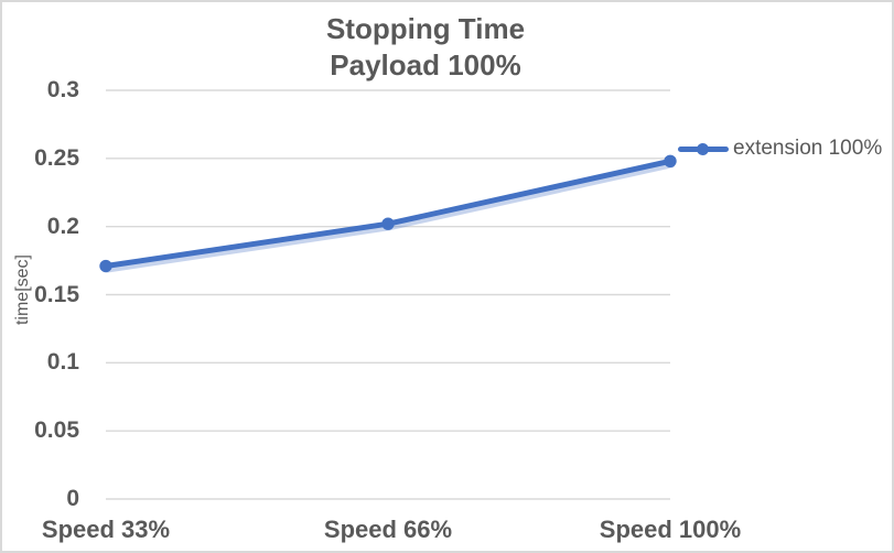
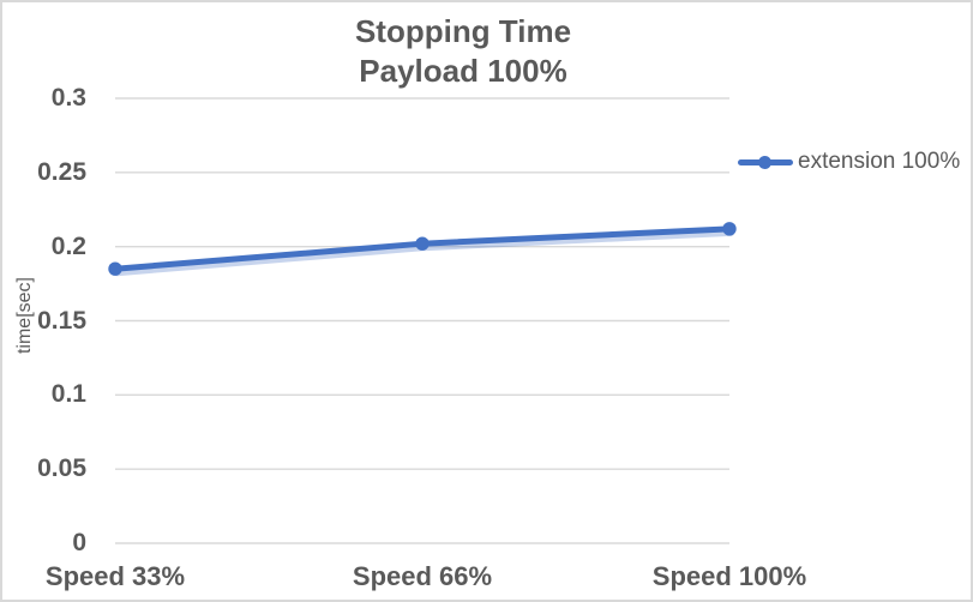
Speed 33%: 0.171 -> 0.185
Speed 100%: 0.248 -> 0.212
